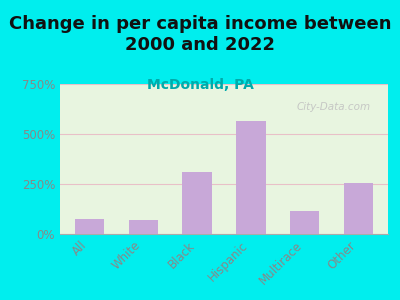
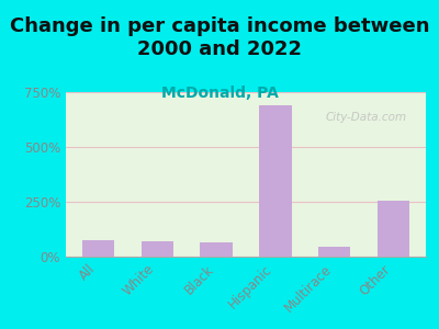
Black: 310% -> 65%
Hispanic: 565% -> 690%
Multirace: 115% -> 45%
